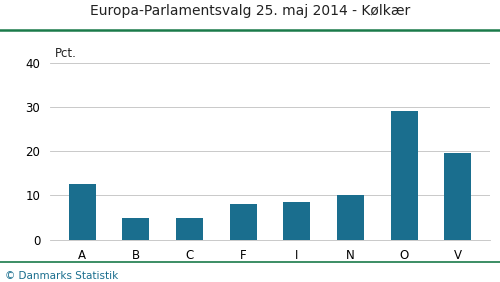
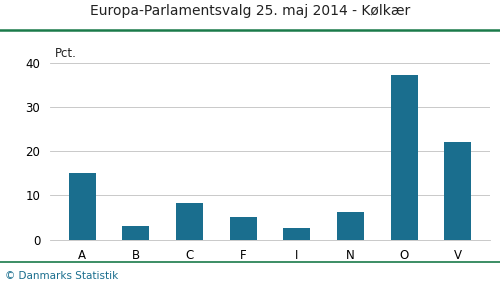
A: 12.5 -> 15.0
B: 5.0 -> 3.2
C: 5.0 -> 8.2
F: 8.0 -> 5.2
I: 8.5 -> 2.6
N: 10.0 -> 6.2
O: 29.0 -> 37.2
V: 19.5 -> 22.0
